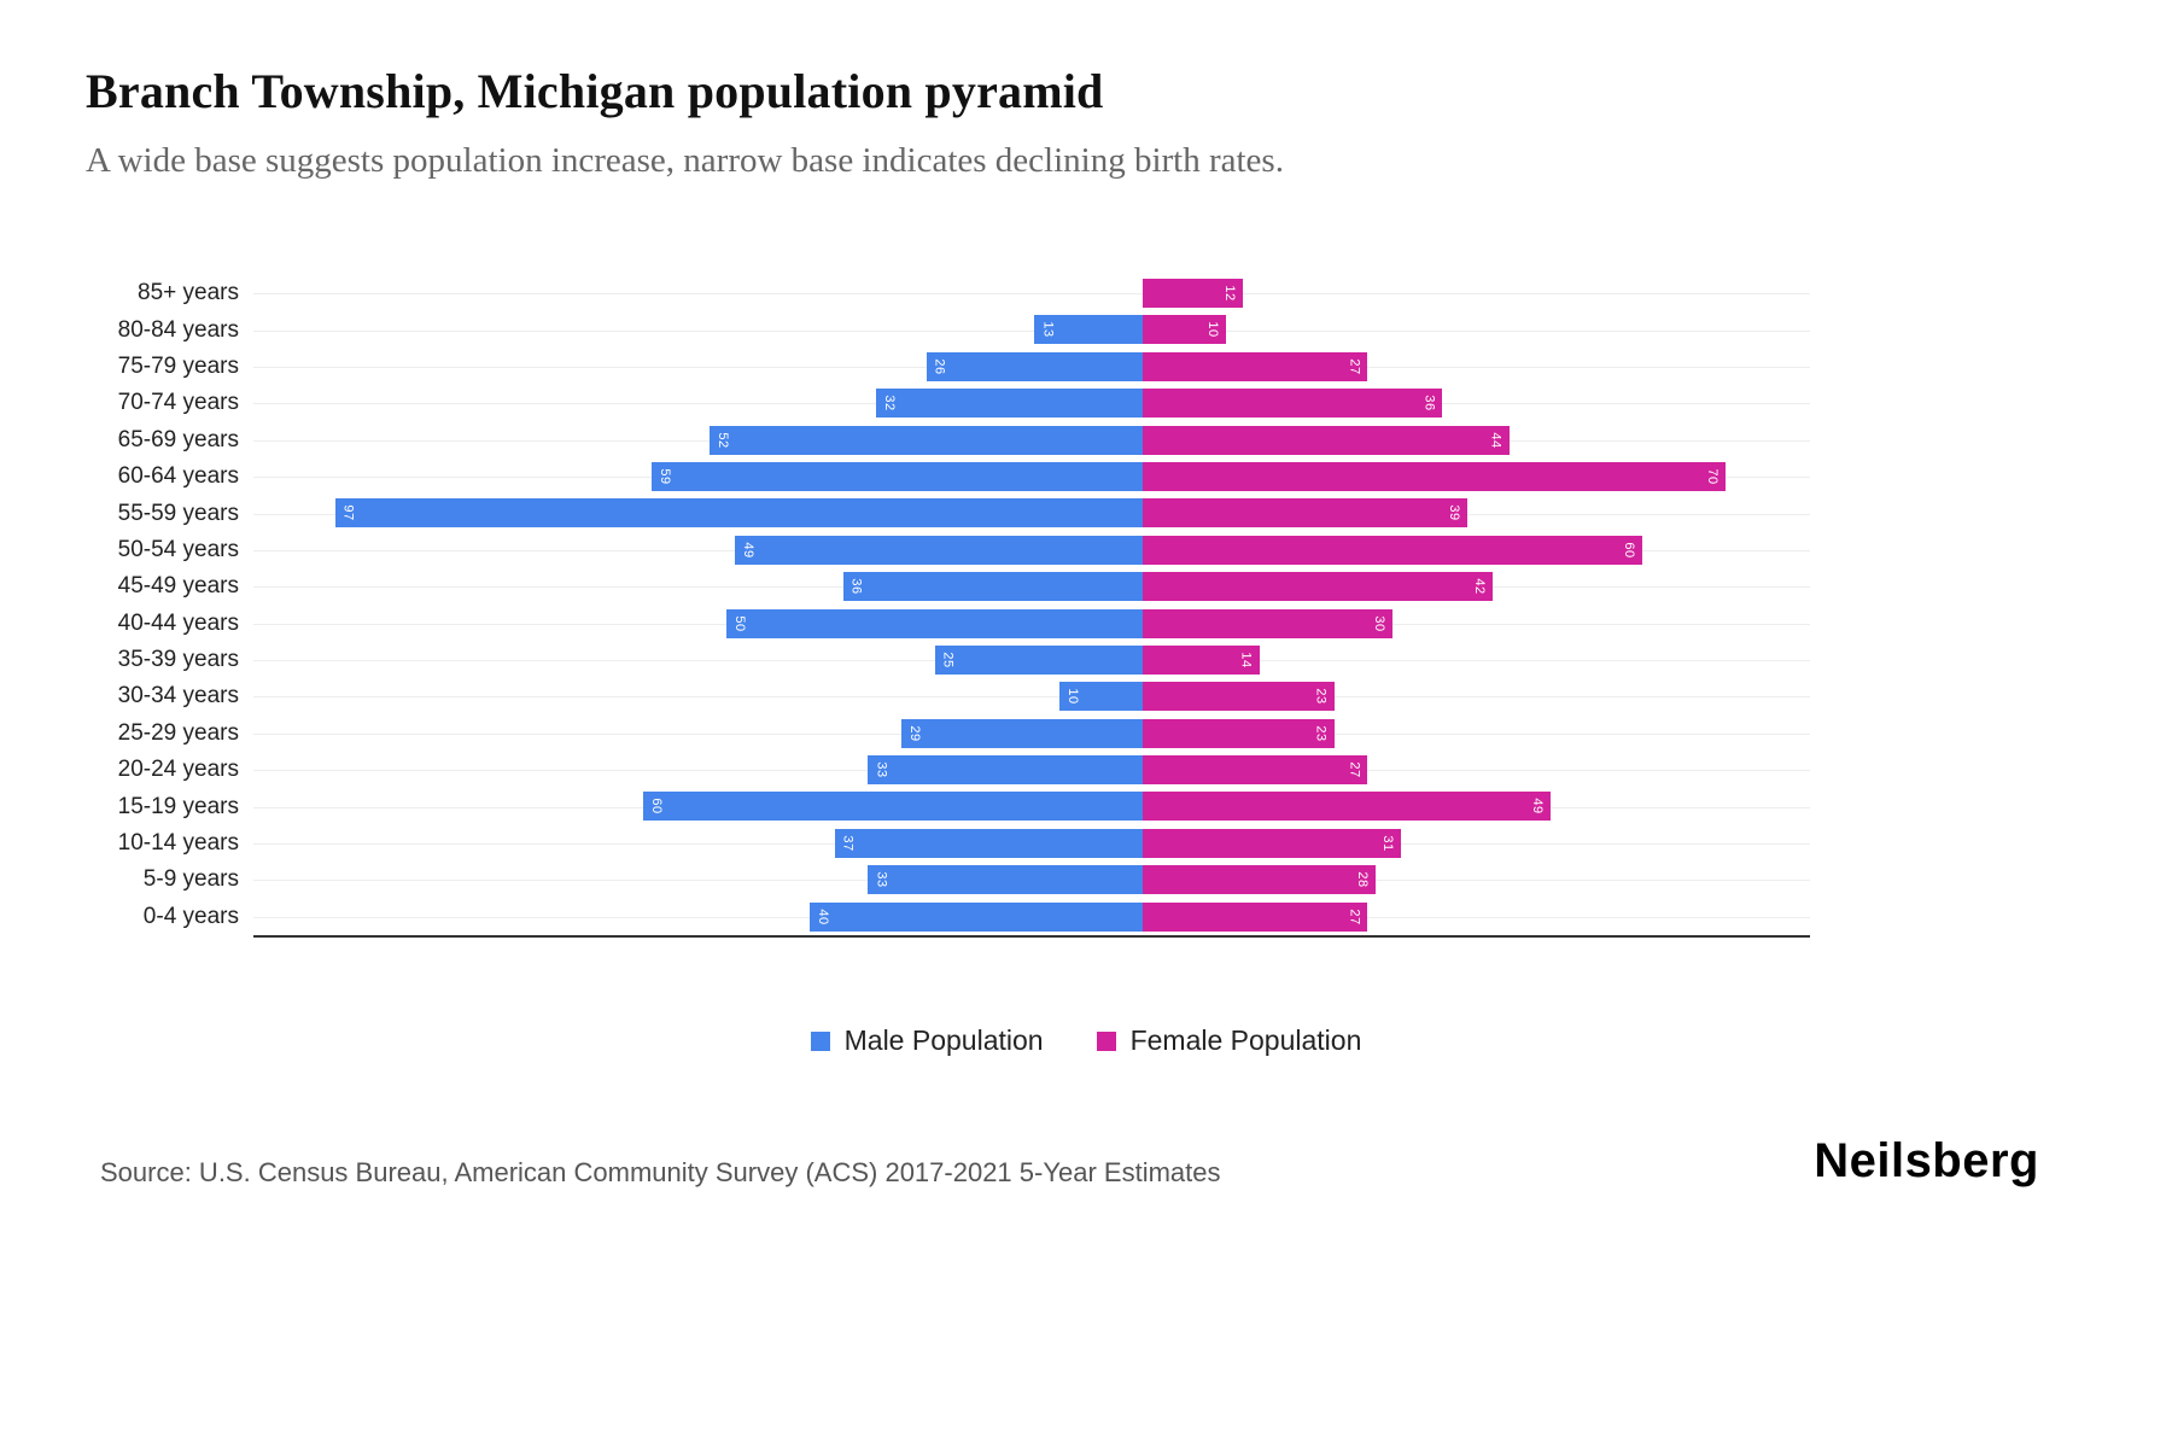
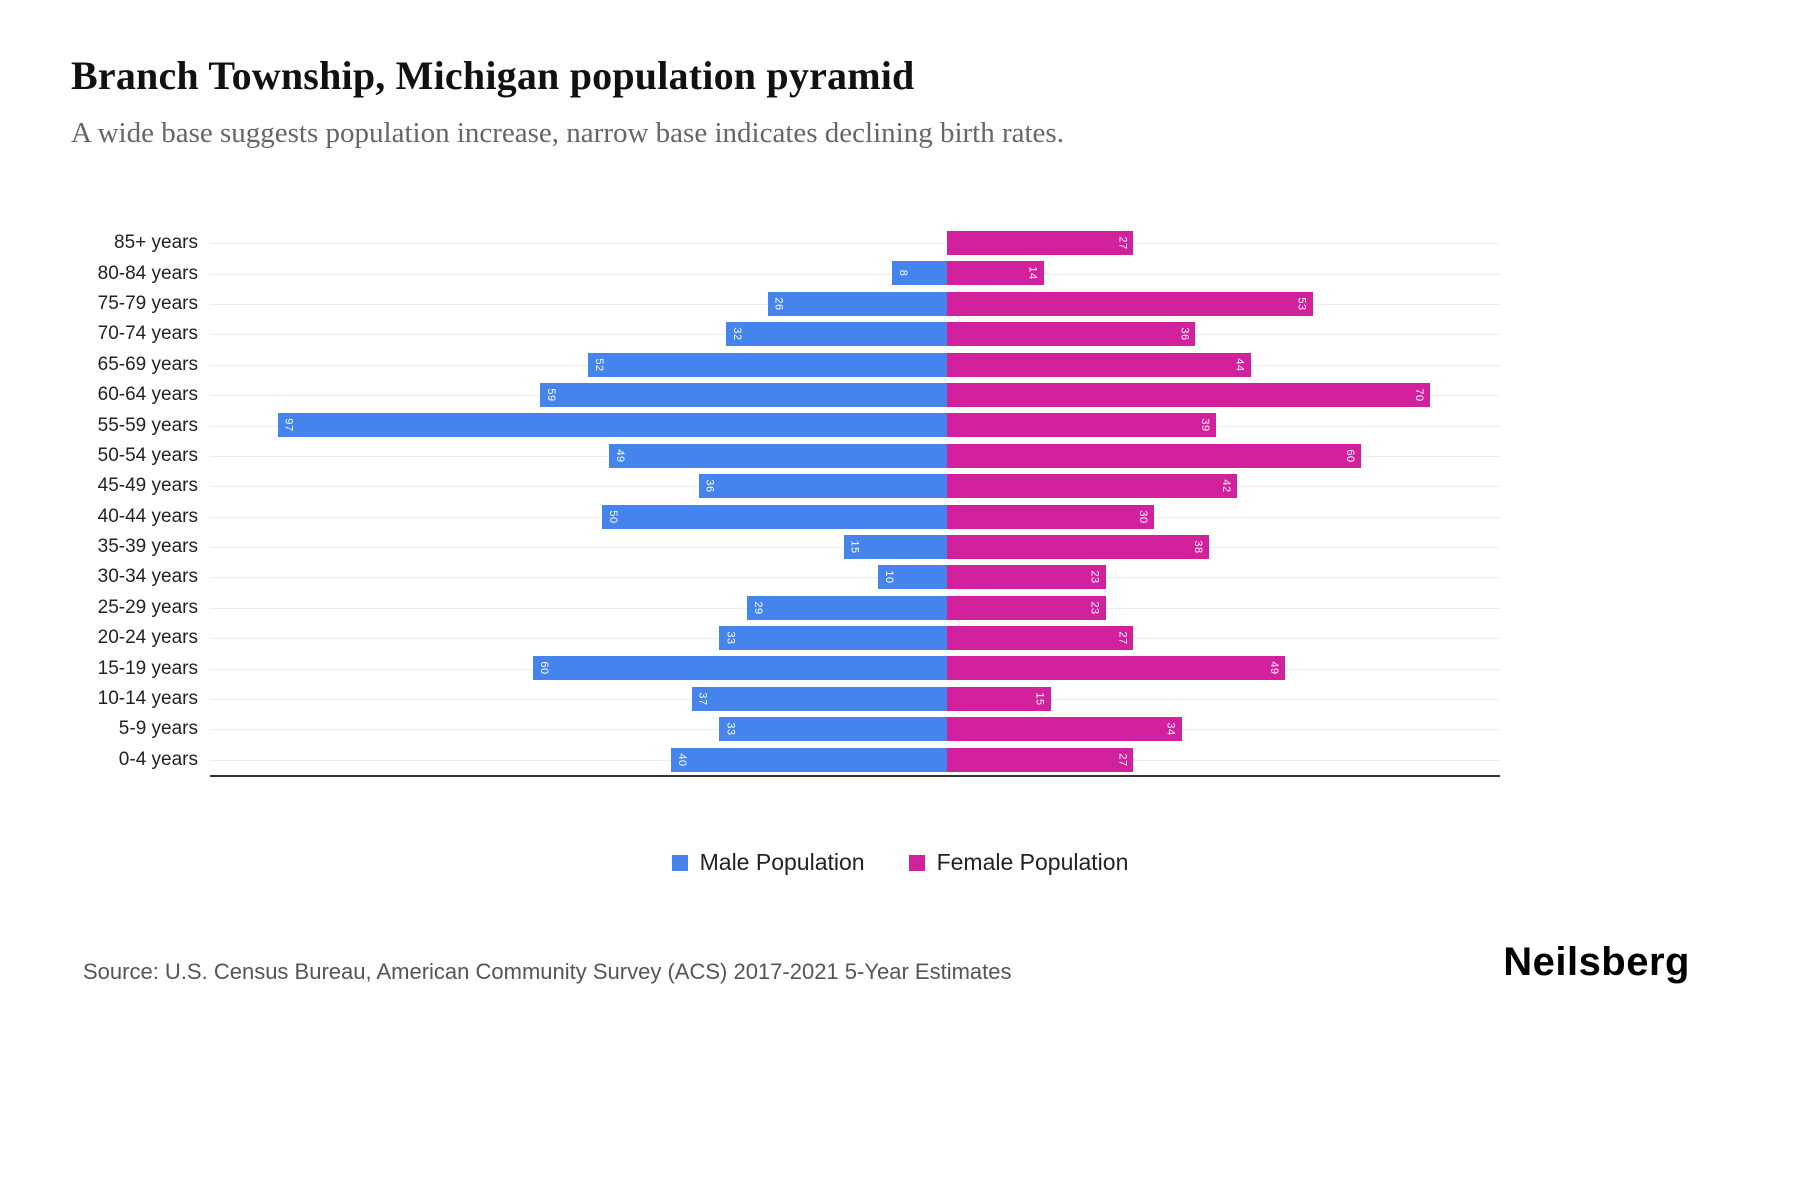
Female Population/85+ years: 12 -> 27
Male Population/80-84 years: 13 -> 8
Female Population/80-84 years: 10 -> 14
Female Population/75-79 years: 27 -> 53
Male Population/35-39 years: 25 -> 15
Female Population/35-39 years: 14 -> 38
Female Population/10-14 years: 31 -> 15
Female Population/5-9 years: 28 -> 34
